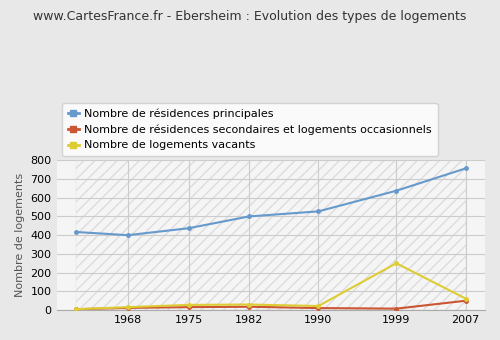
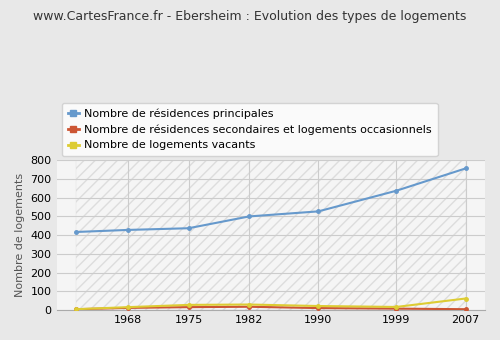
Nombre de résidences principales/1968: 400 -> 430
Nombre de logements vacants/1999: 250 -> 20
Nombre de résidences secondaires et logements occasionnels/2007: 50 -> 0
